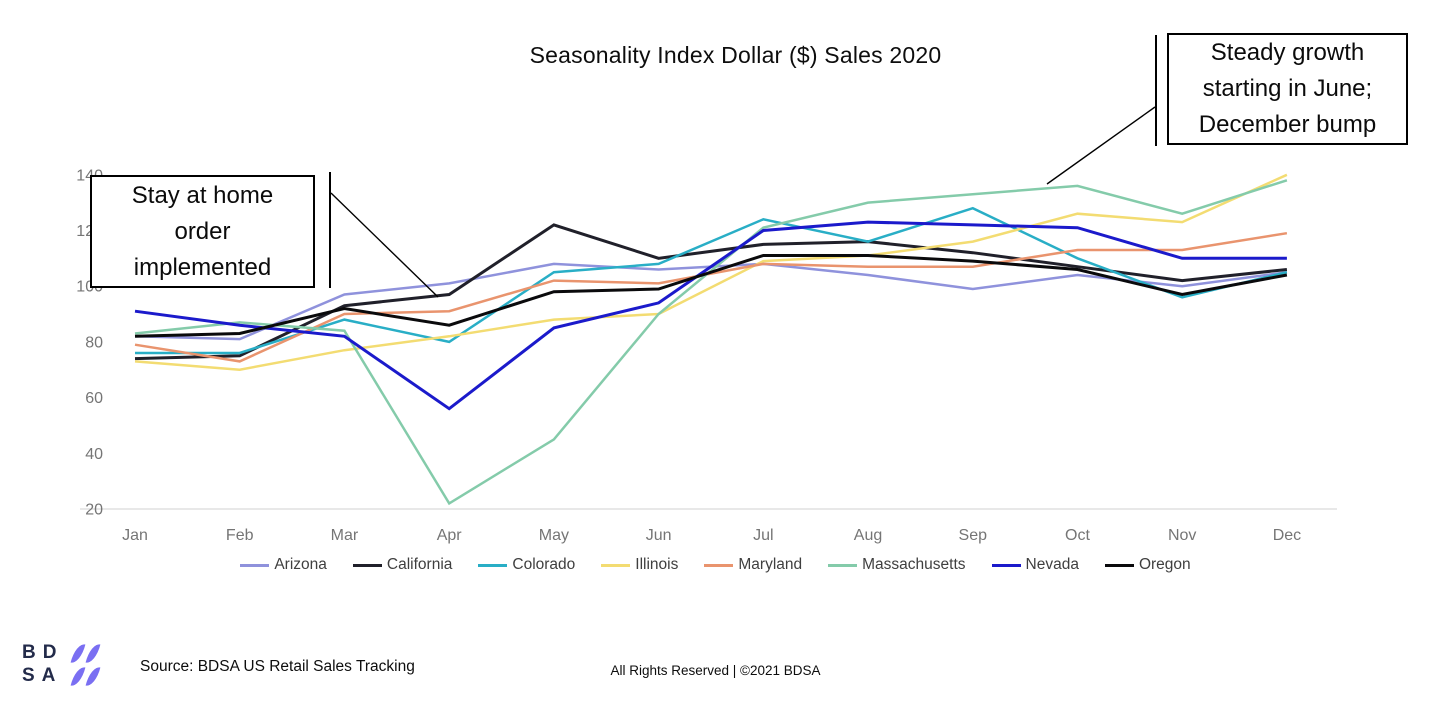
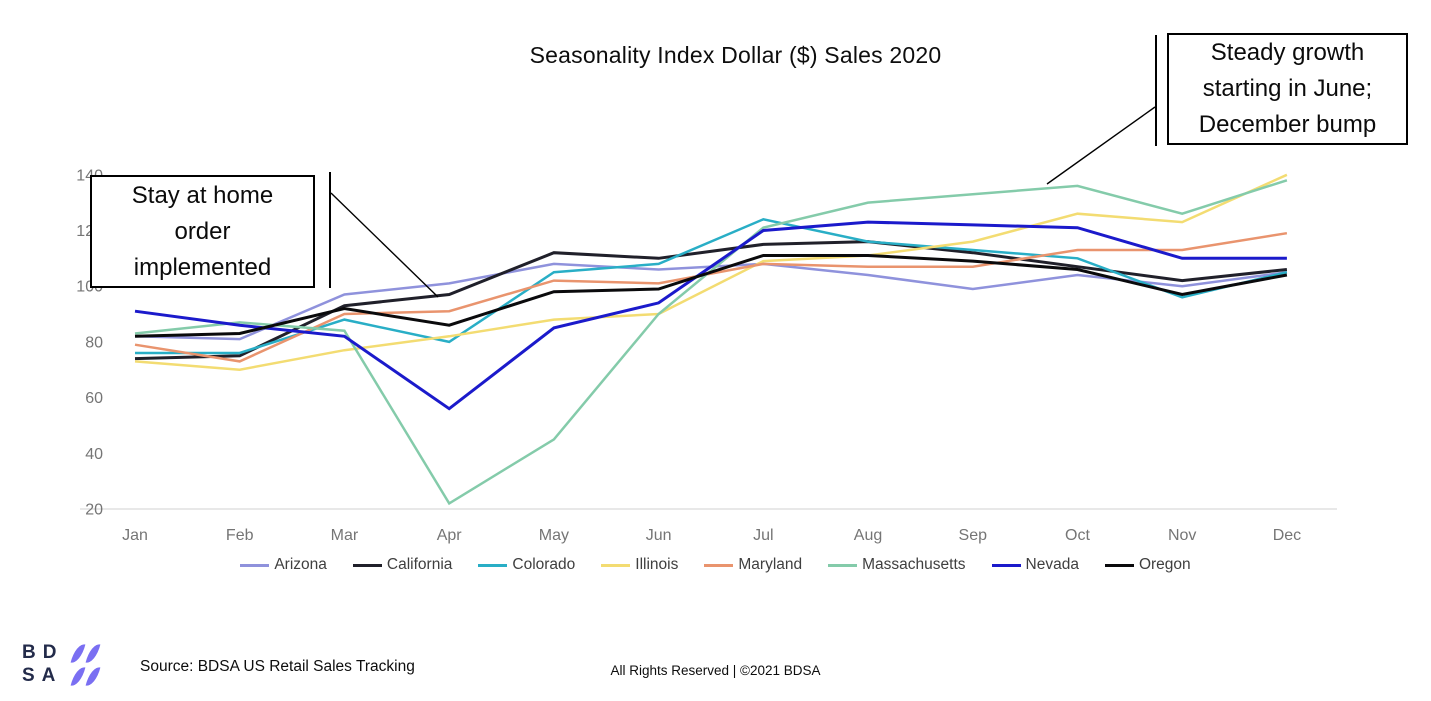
California/May: 122 -> 112
Colorado/Sep: 128 -> 113
